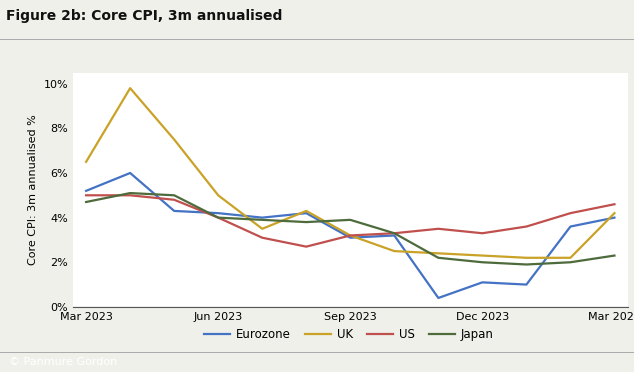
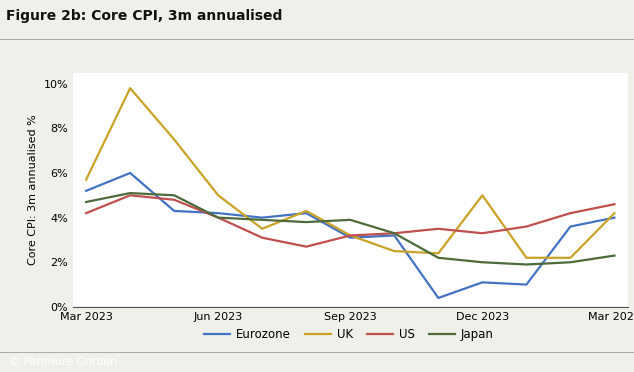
UK/Mar 2023: 6.5% -> 5.7%
US/Mar 2023: 5.0% -> 4.2%
UK/Dec 2023: 2.3% -> 5.0%
